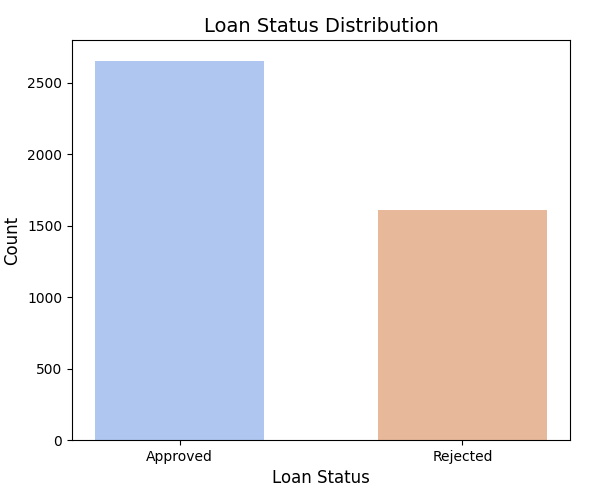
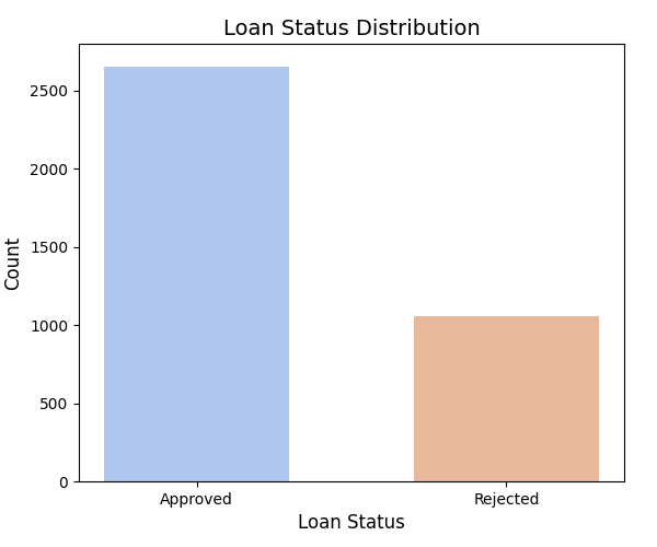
Rejected: 1610 -> 1060
